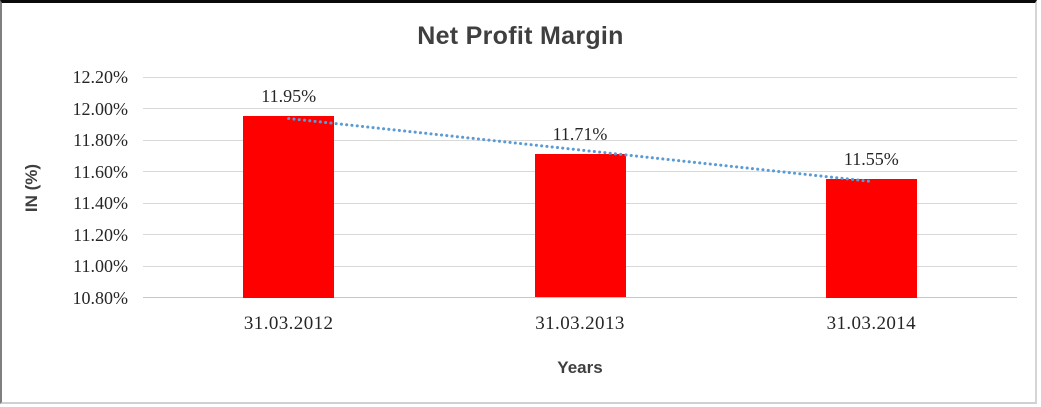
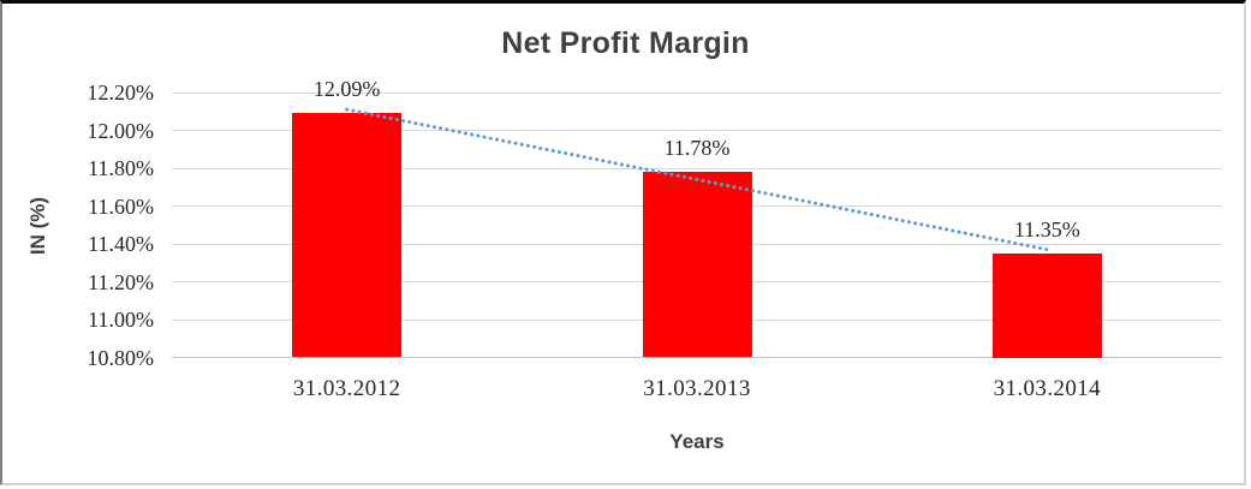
31.03.2012: 11.95% -> 12.09%
31.03.2013: 11.71% -> 11.78%
31.03.2014: 11.55% -> 11.35%
